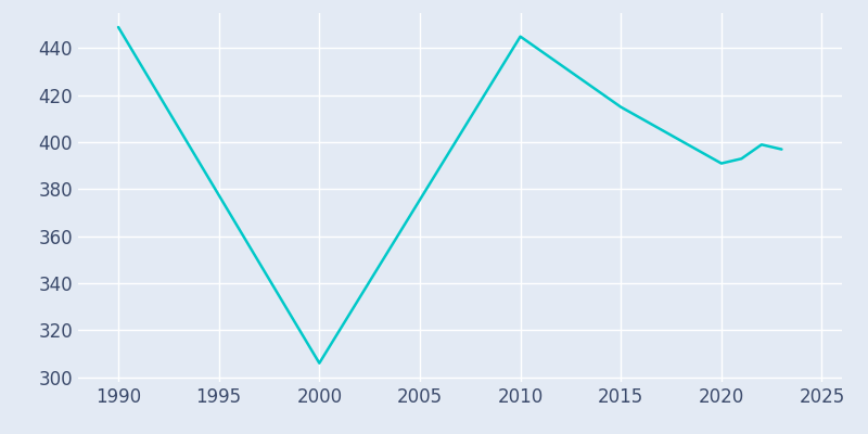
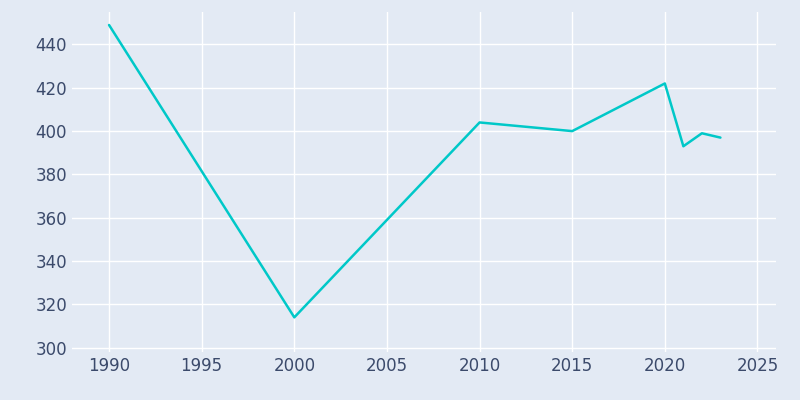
2000: 306 -> 314
2010: 445 -> 404
2015: 415 -> 400
2020: 391 -> 422
